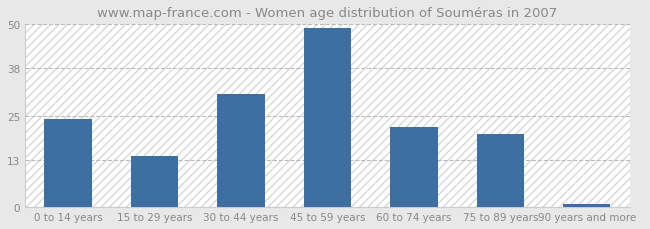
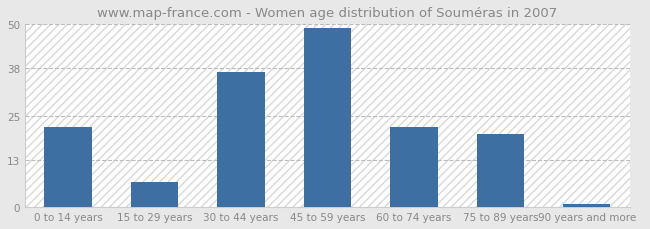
0 to 14 years: 24 -> 22
15 to 29 years: 14 -> 7
30 to 44 years: 31 -> 37
